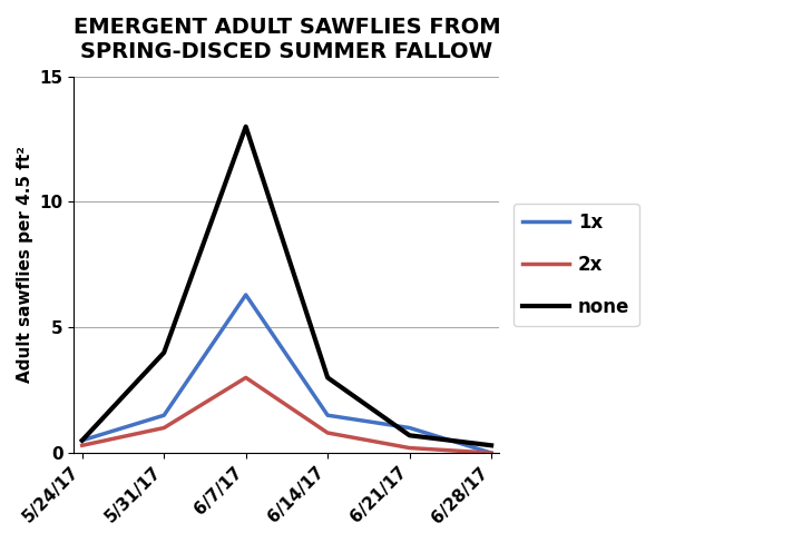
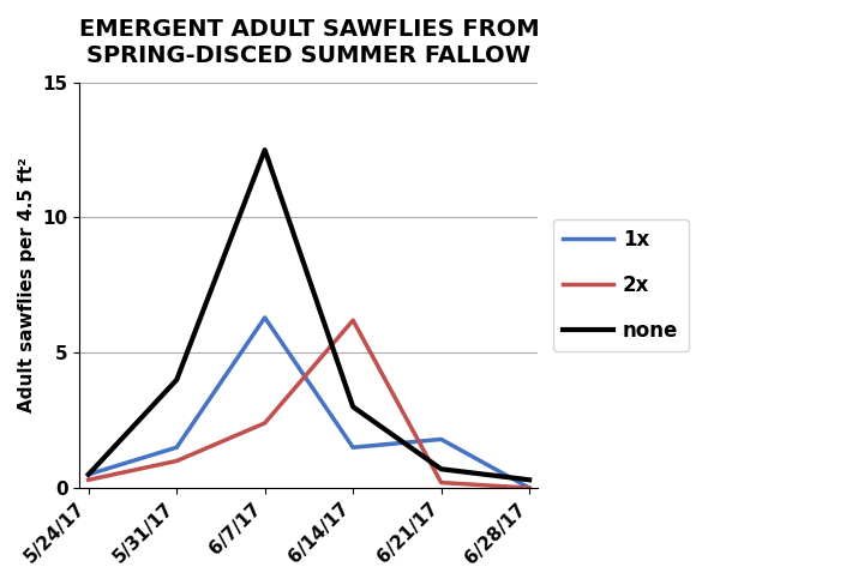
2x/6/7/17: 3.0 -> 2.4
none/6/7/17: 13.0 -> 12.5
2x/6/14/17: 0.8 -> 6.2
1x/6/21/17: 1.0 -> 1.8
